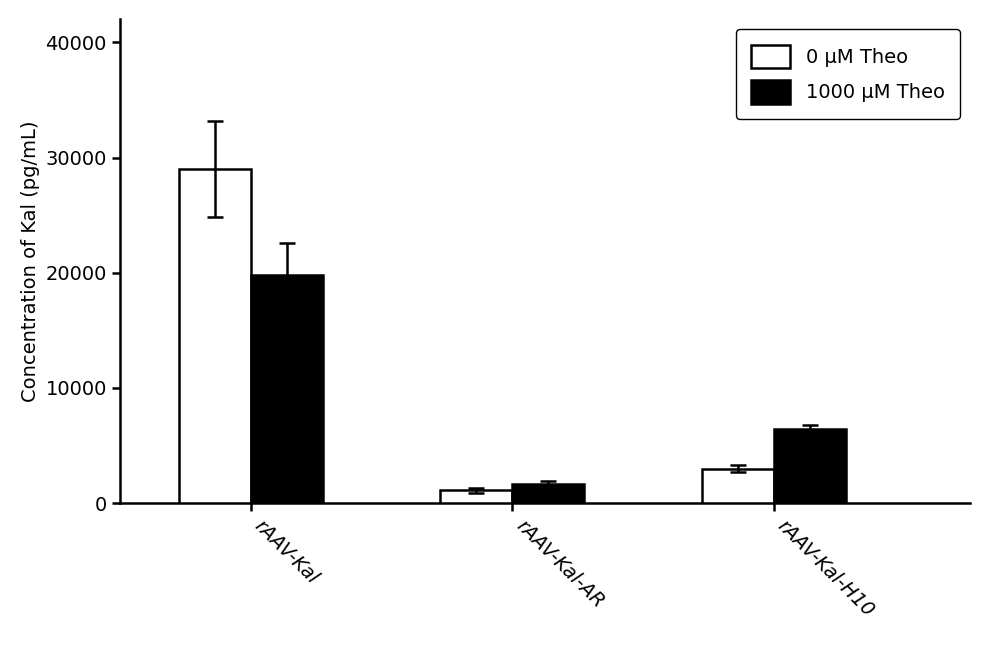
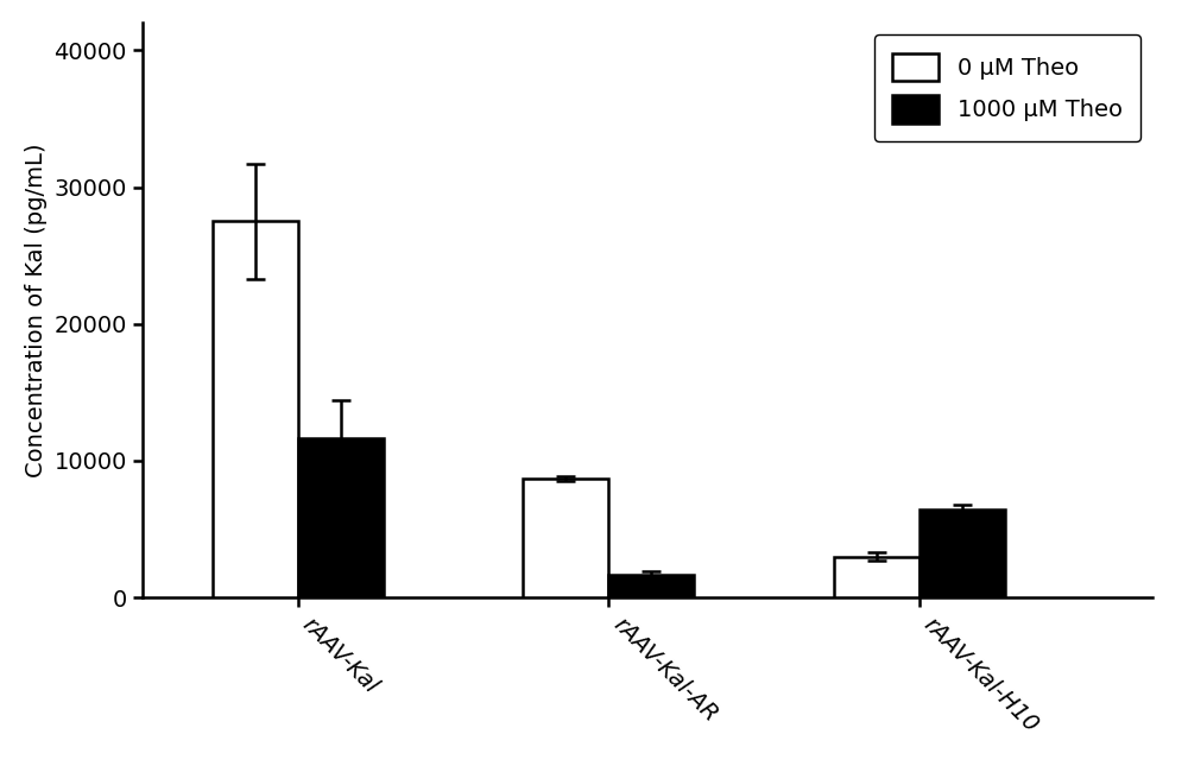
0 μM Theo/rAAV-Kal: 29000 -> 27500
1000 μM Theo/rAAV-Kal: 19800 -> 11600
0 μM Theo/rAAV-Kal-AR: 1100 -> 8700
